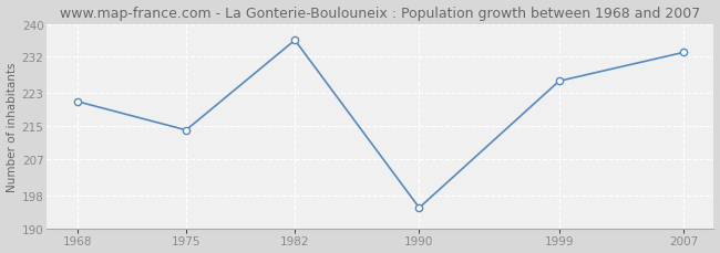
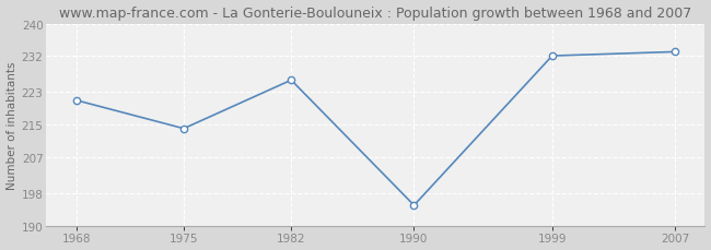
1982: 236 -> 226
1999: 226 -> 232
